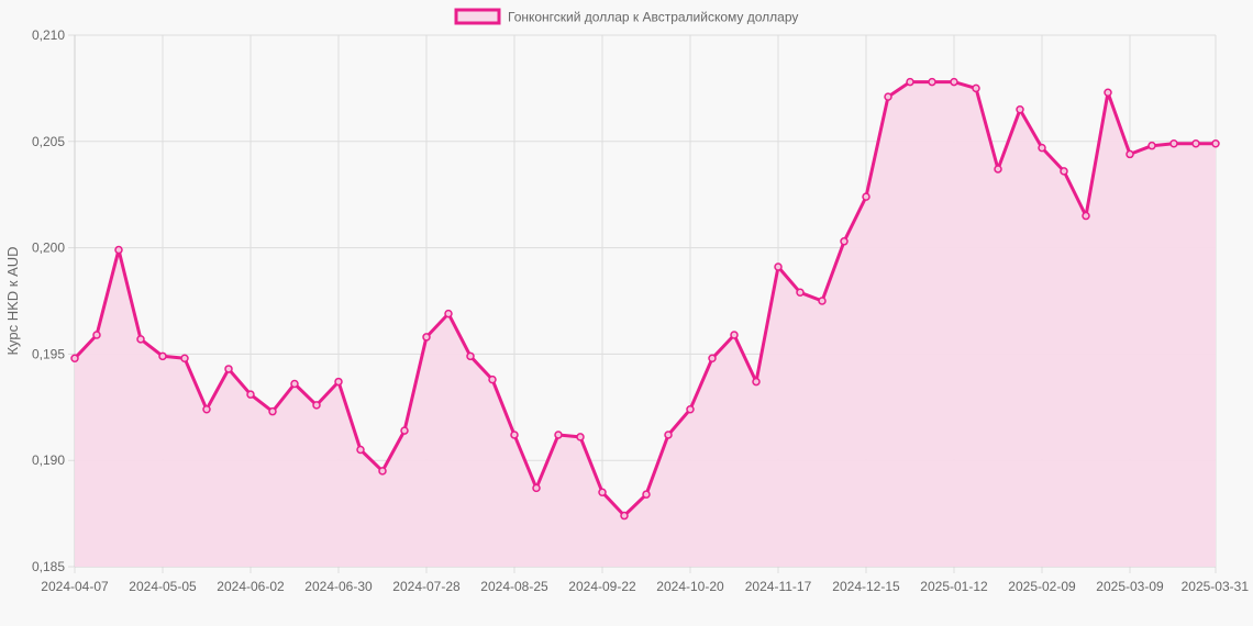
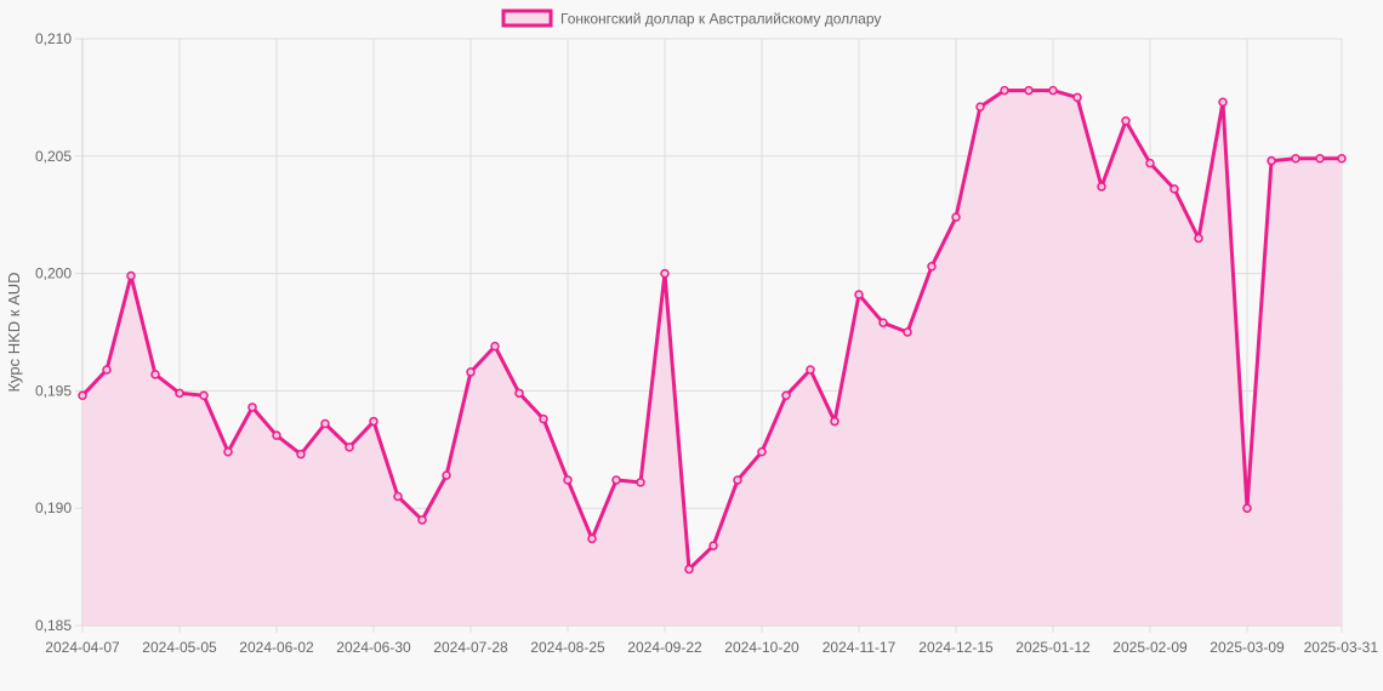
2024-09-22: 0,19 -> 0,20
2025-03-09: 0,20 -> 0,19
